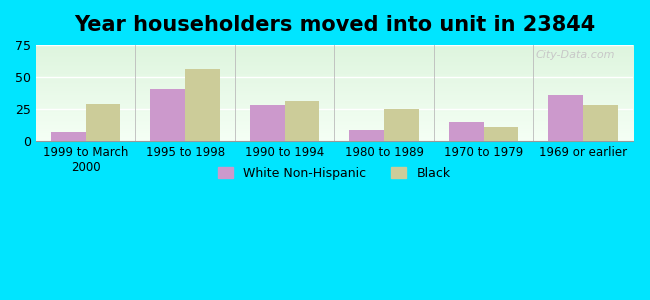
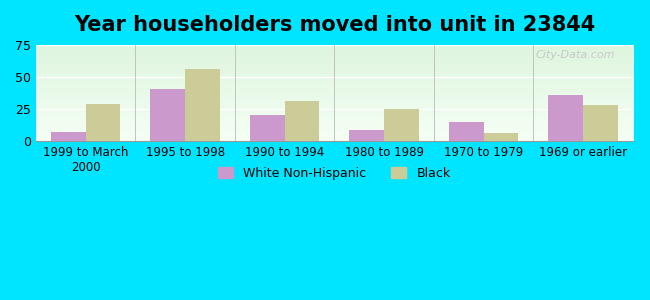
White Non-Hispanic/1990 to 1994: 28 -> 20
Black/1970 to 1979: 11 -> 6
